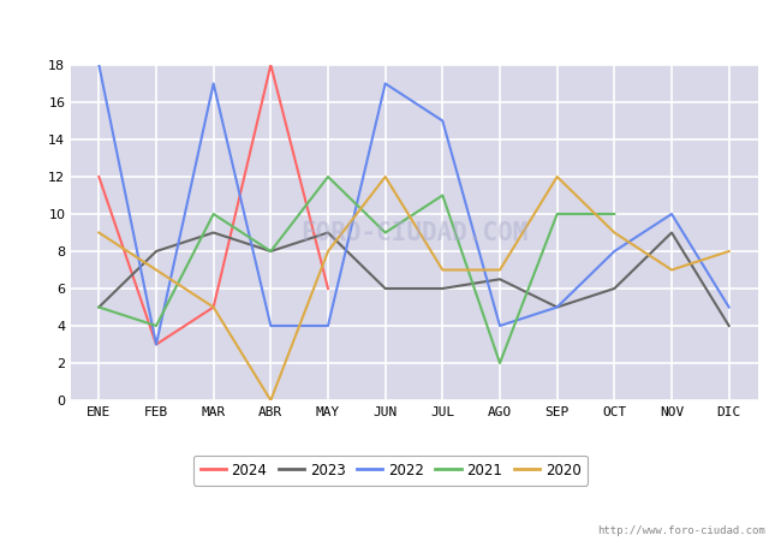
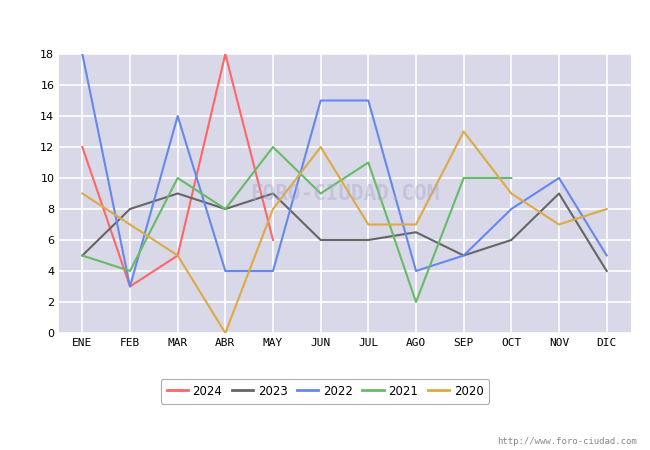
2022/MAR: 17 -> 14
2022/JUN: 17 -> 15
2020/SEP: 12 -> 13
